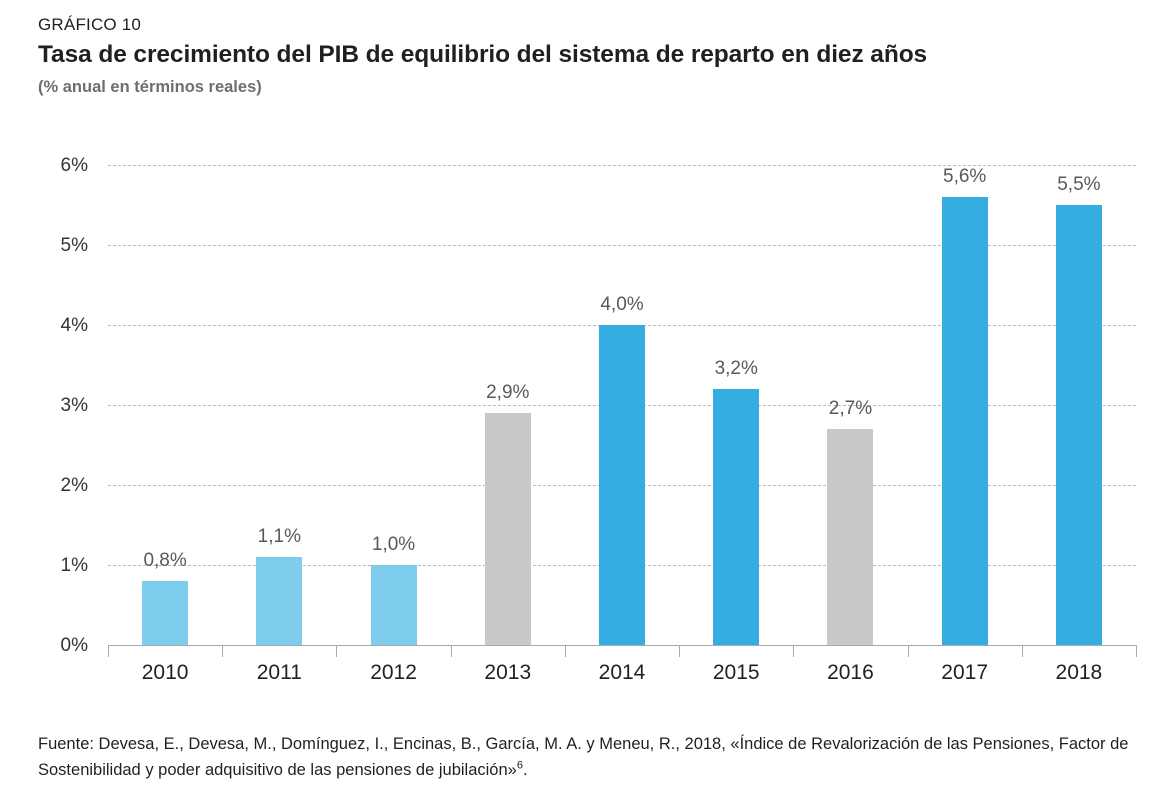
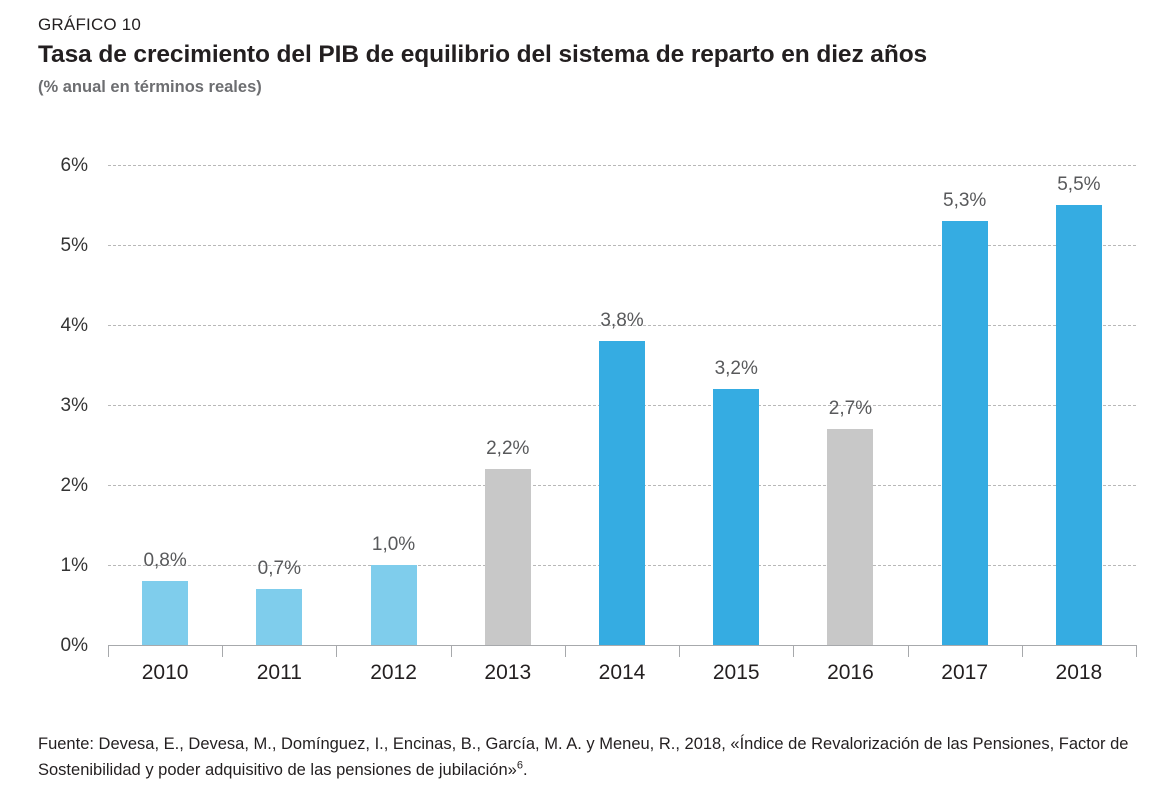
2011: 1,1% -> 0,7%
2013: 2,9% -> 2,2%
2014: 4,0% -> 3,8%
2017: 5,6% -> 5,3%
